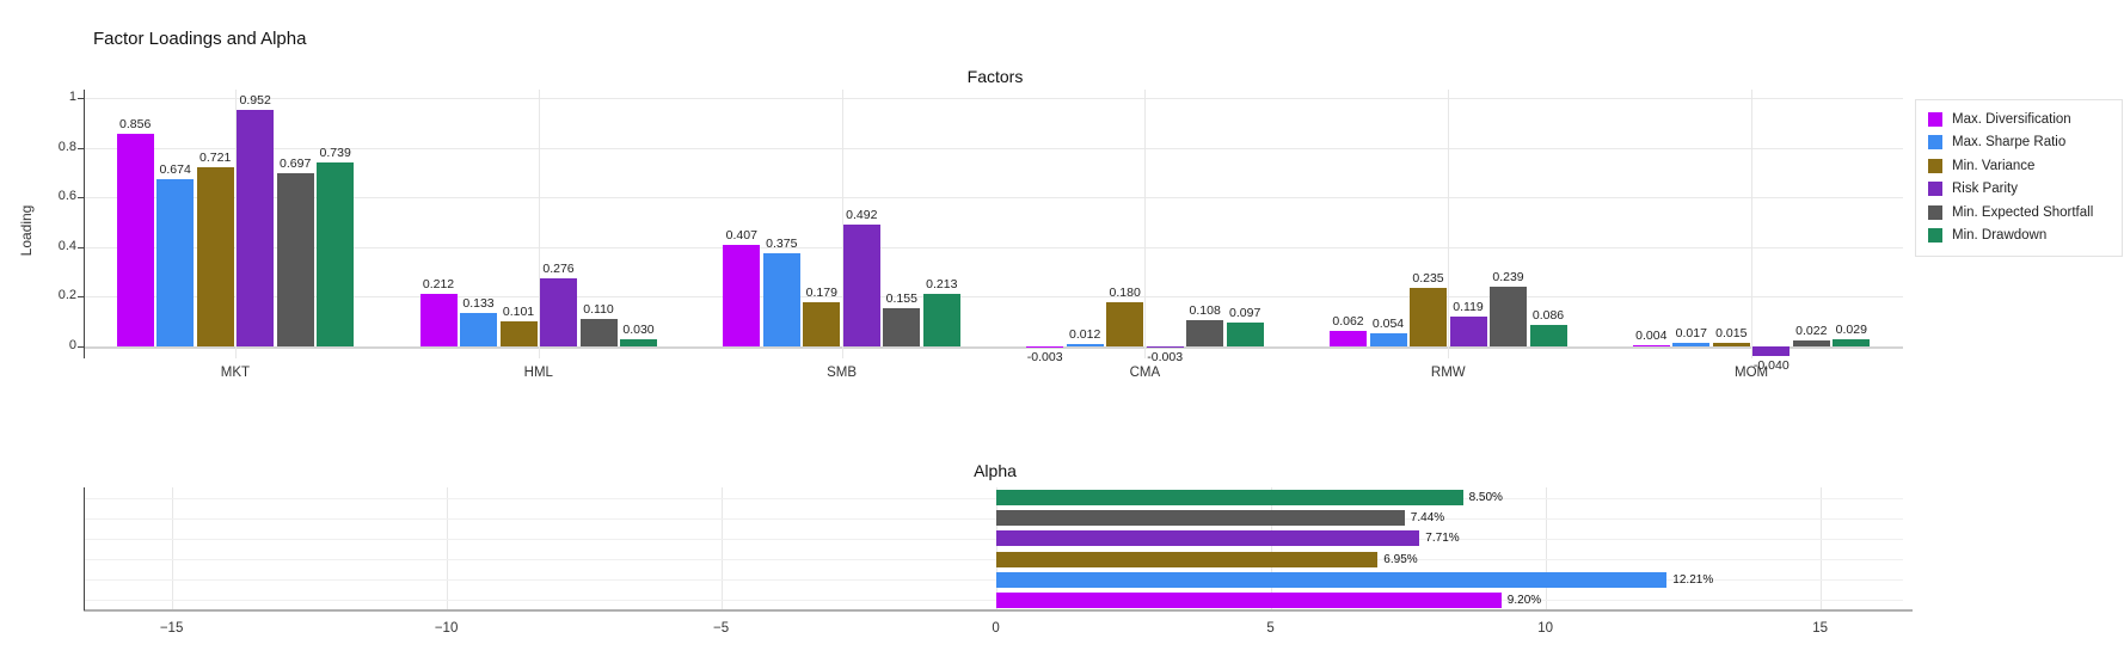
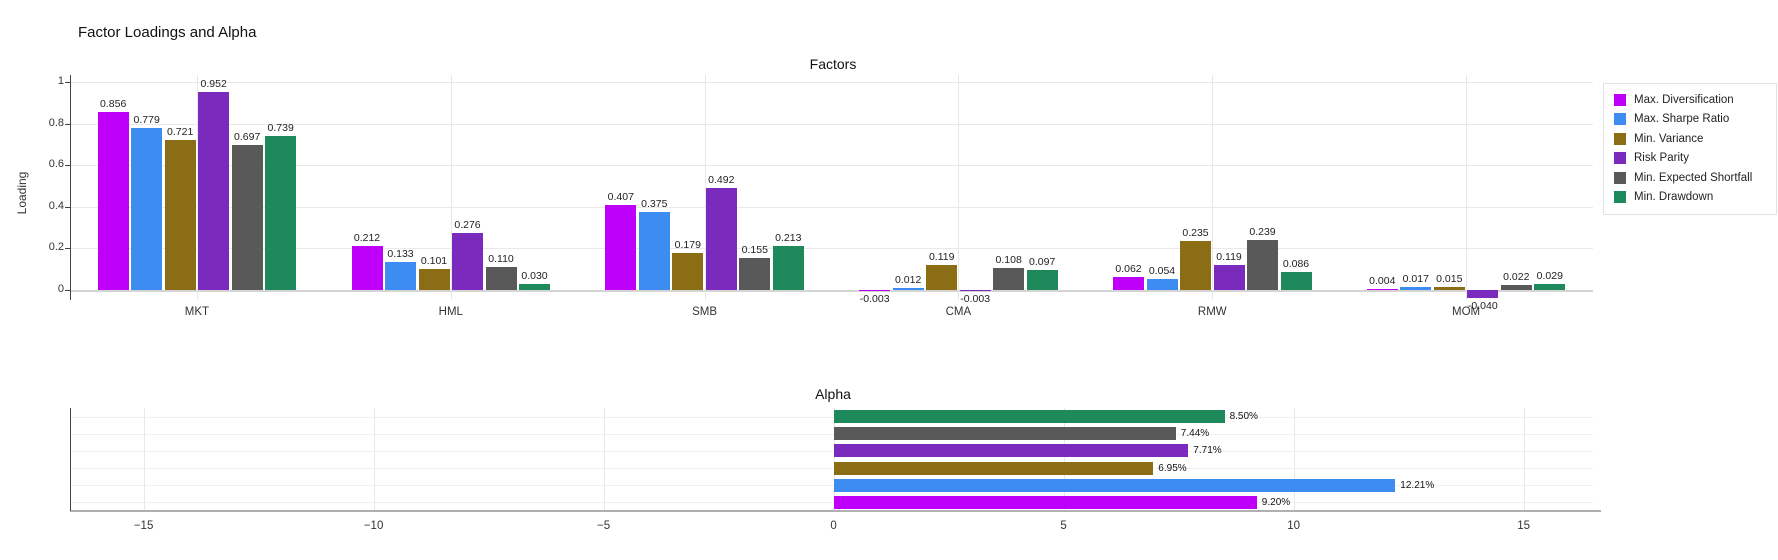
Factors/Max. Sharpe Ratio/MKT: 0.674 -> 0.779
Factors/Min. Variance/CMA: 0.180 -> 0.119
